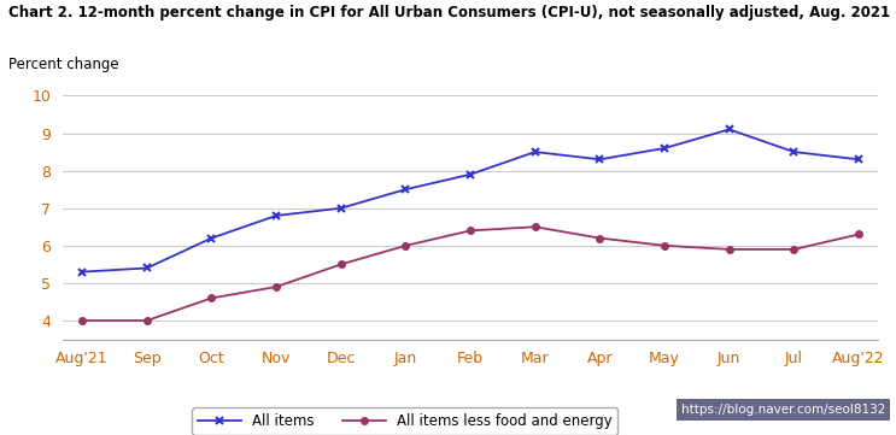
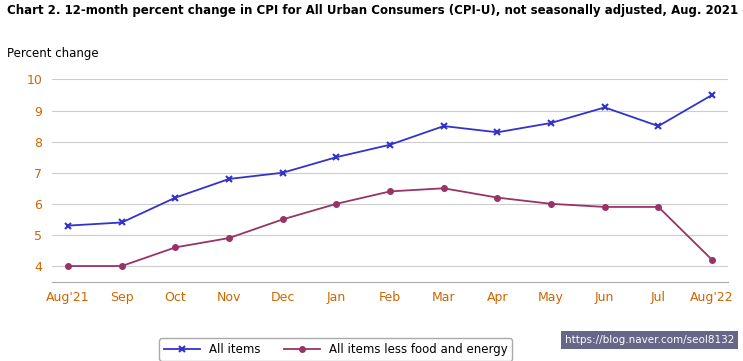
All items/Aug'22: 8.3 -> 9.5
All items less food and energy/Aug'22: 6.3 -> 4.2
